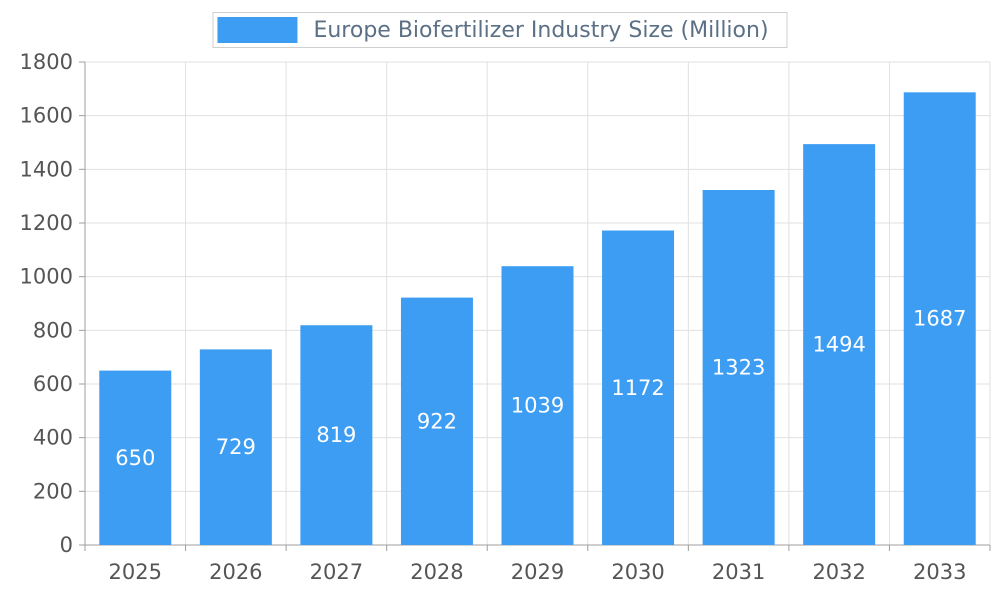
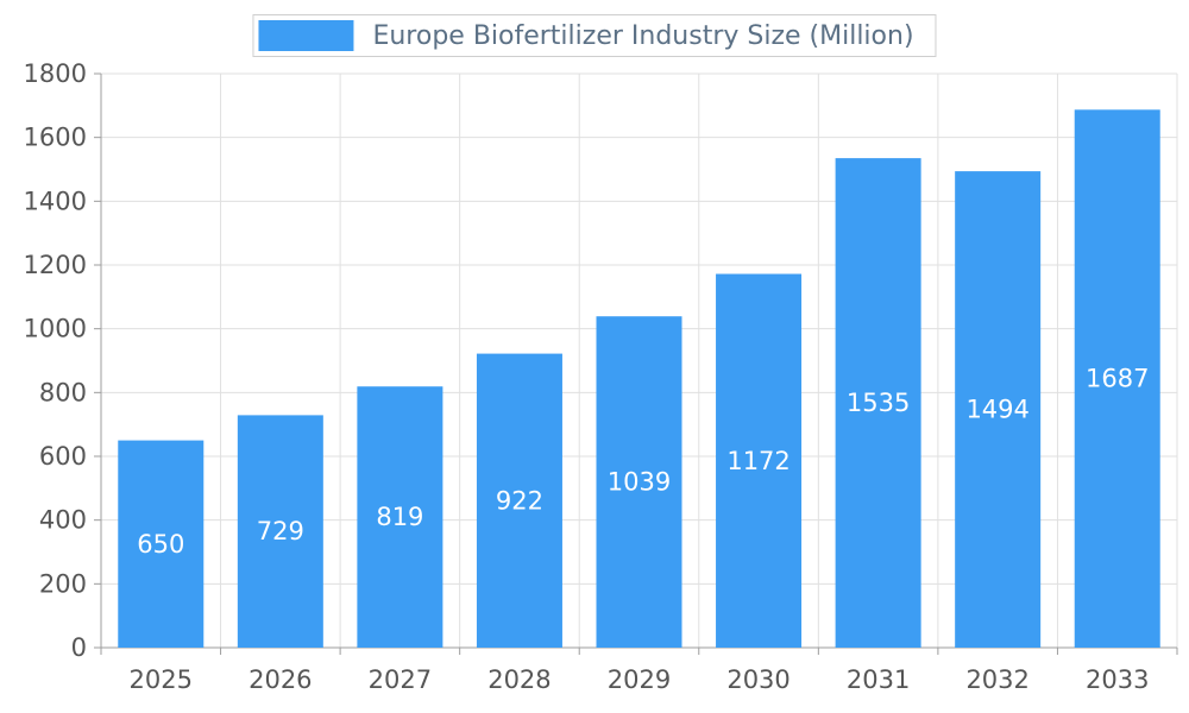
2031: 1323 -> 1535
